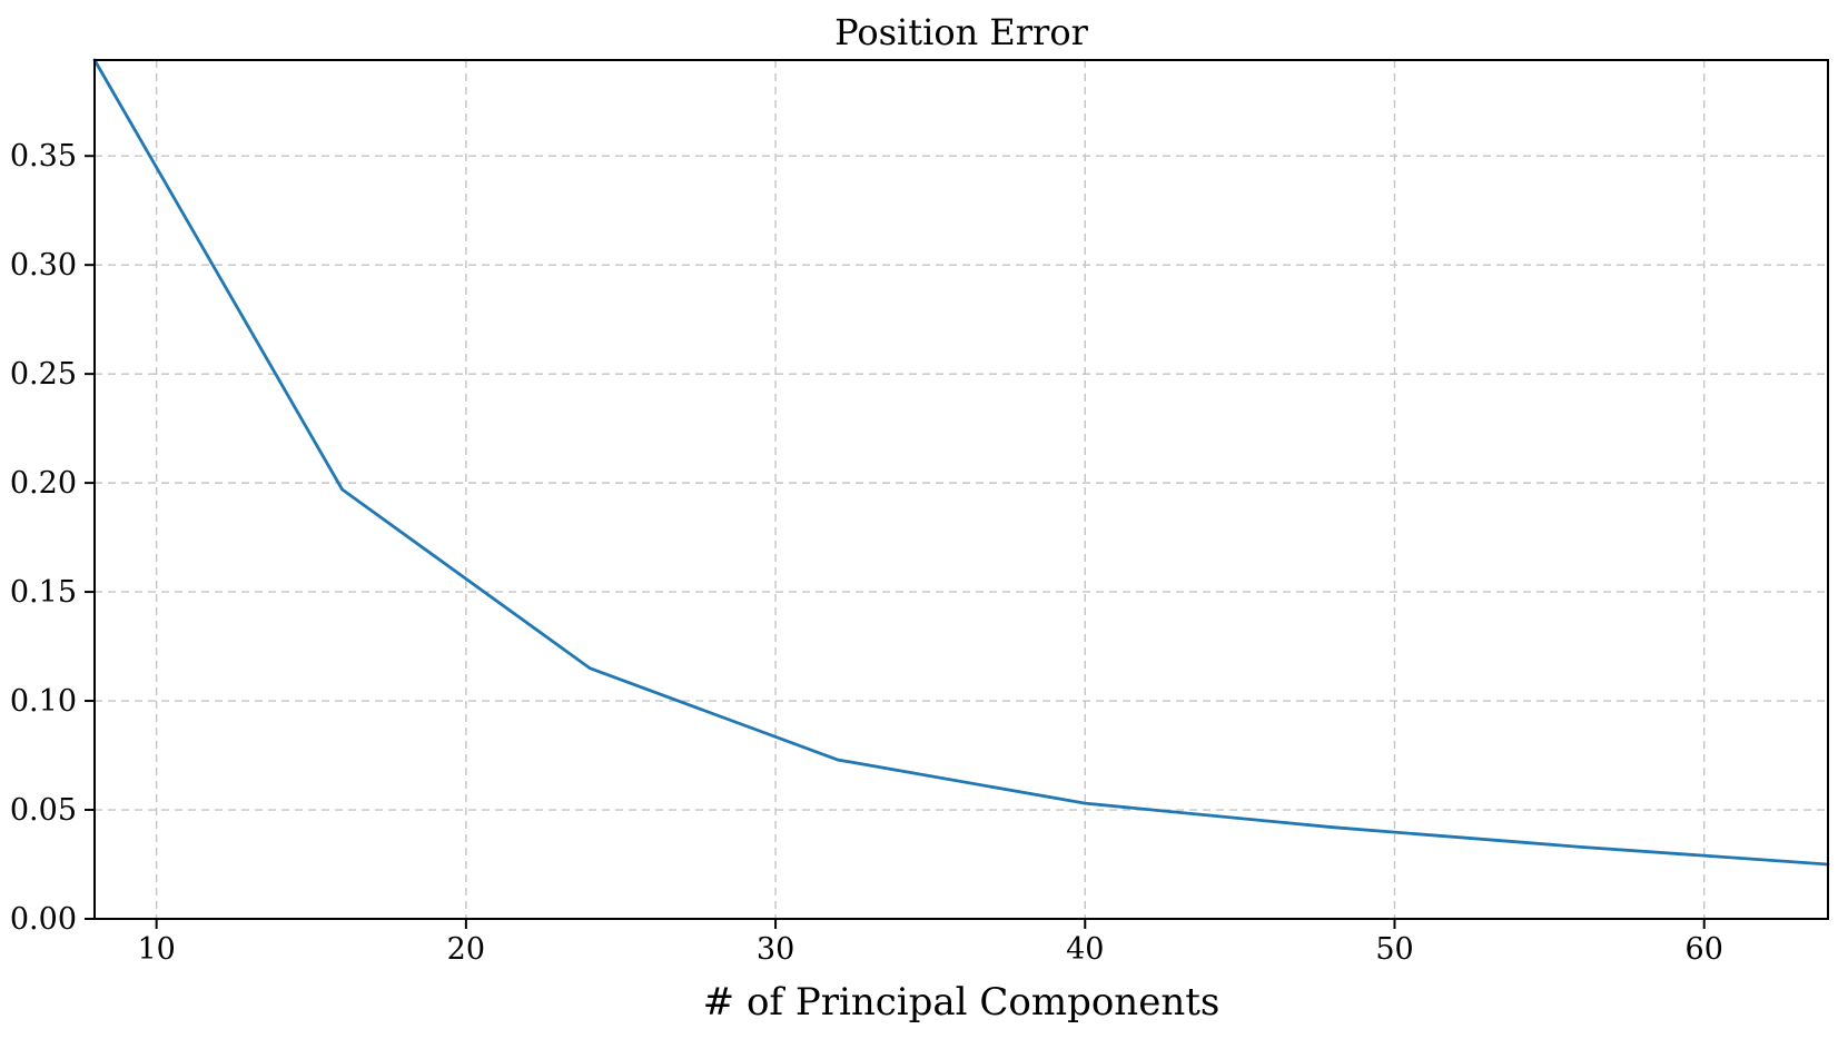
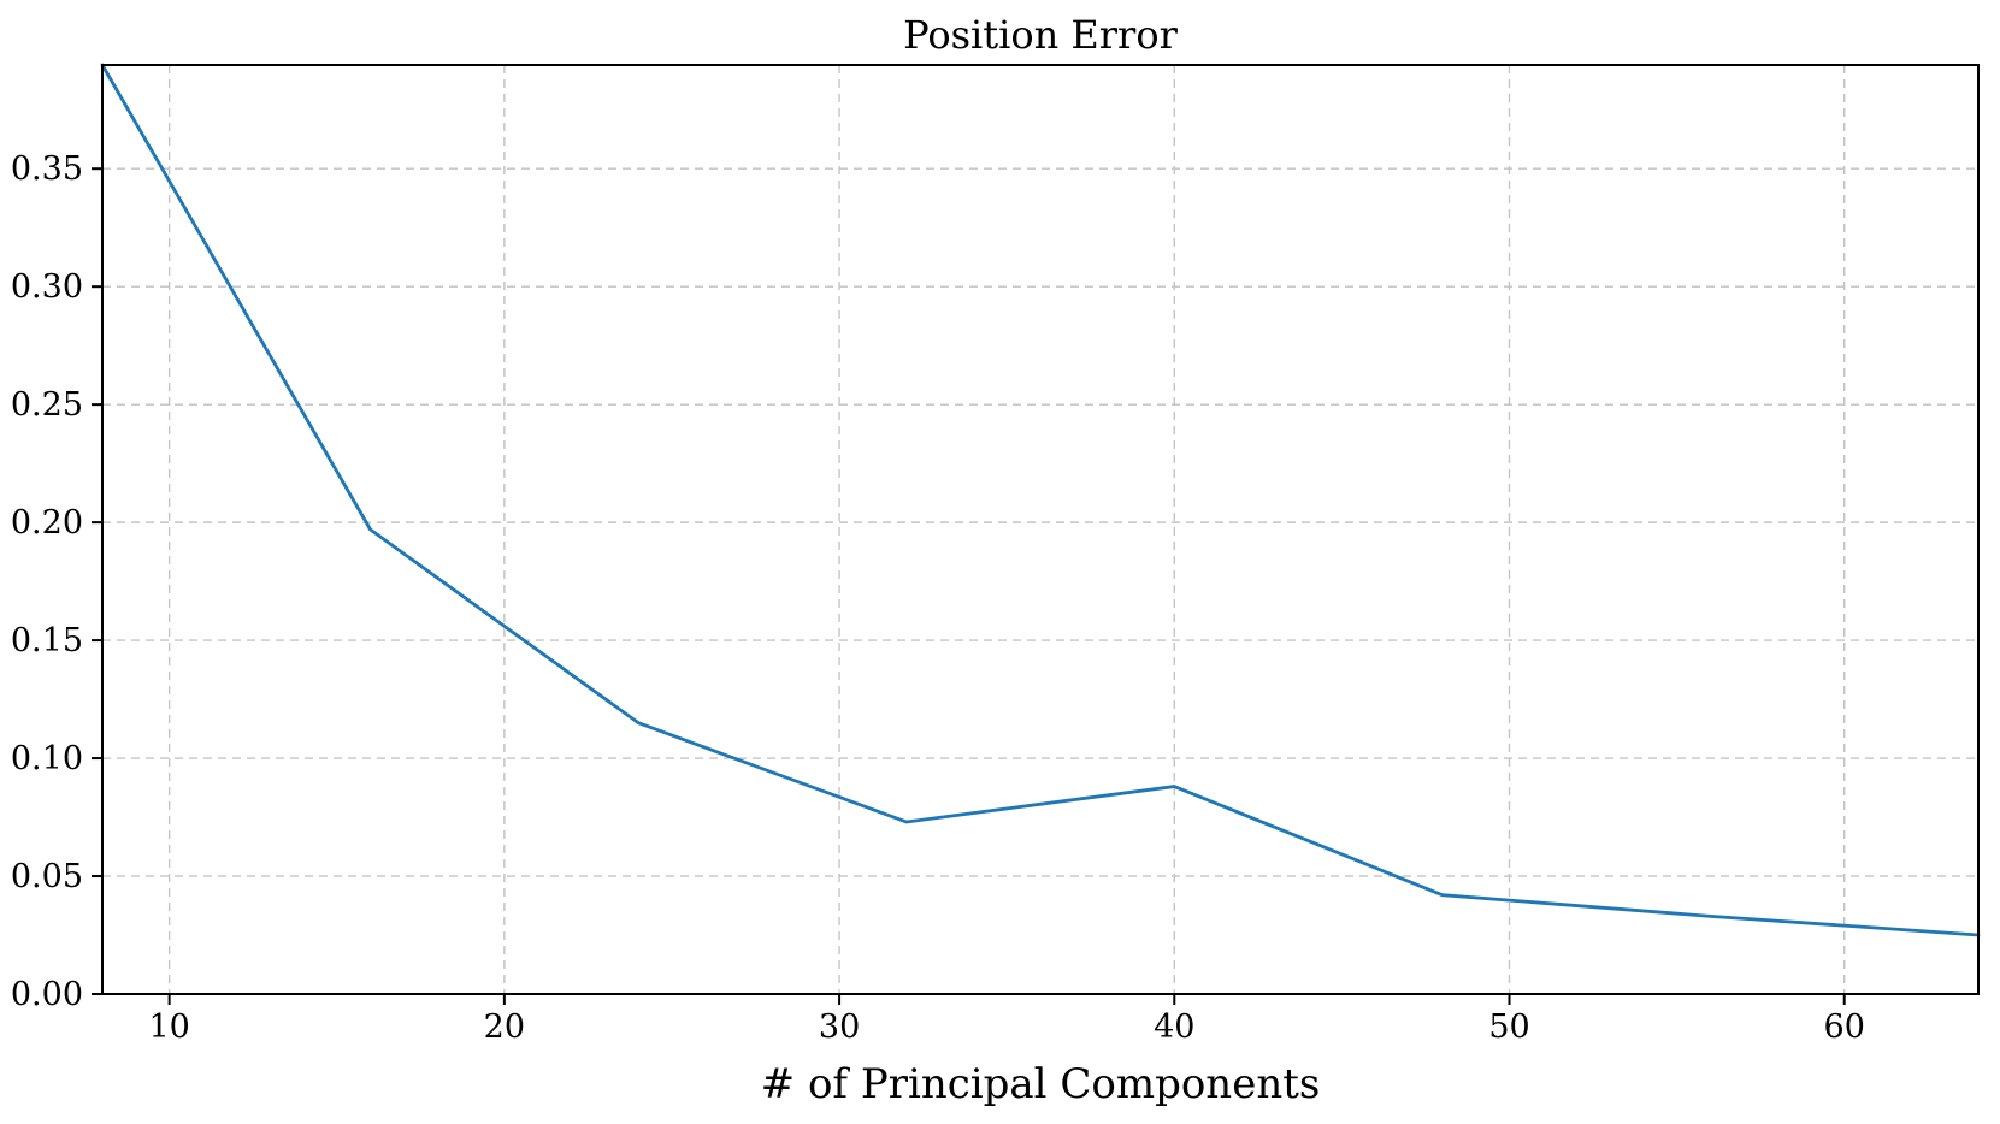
40: 0.053 -> 0.088
